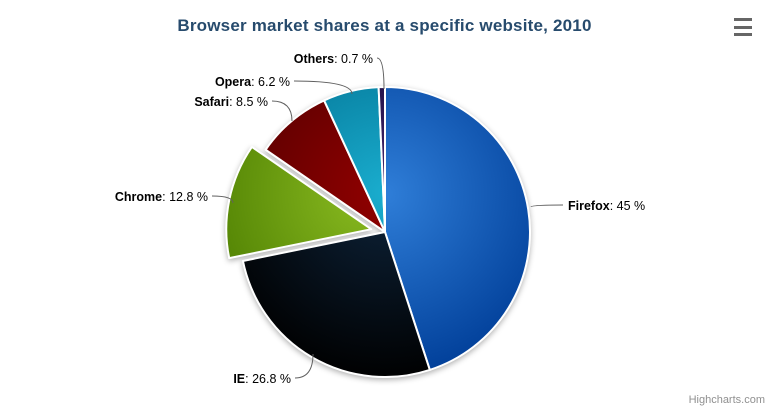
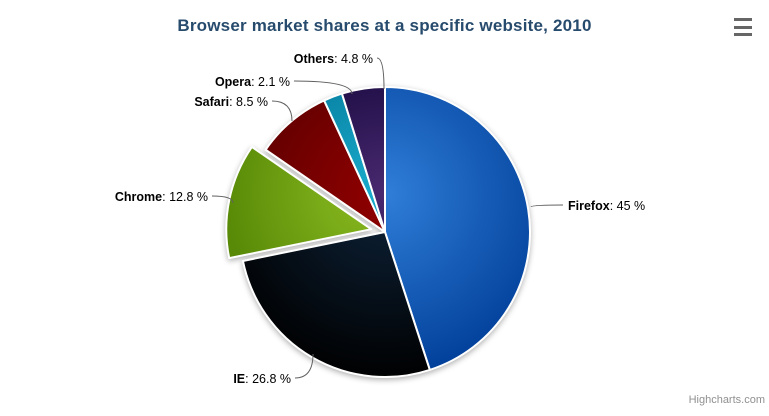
Opera: 6.2 -> 2.1
Others: 0.7 -> 4.8
